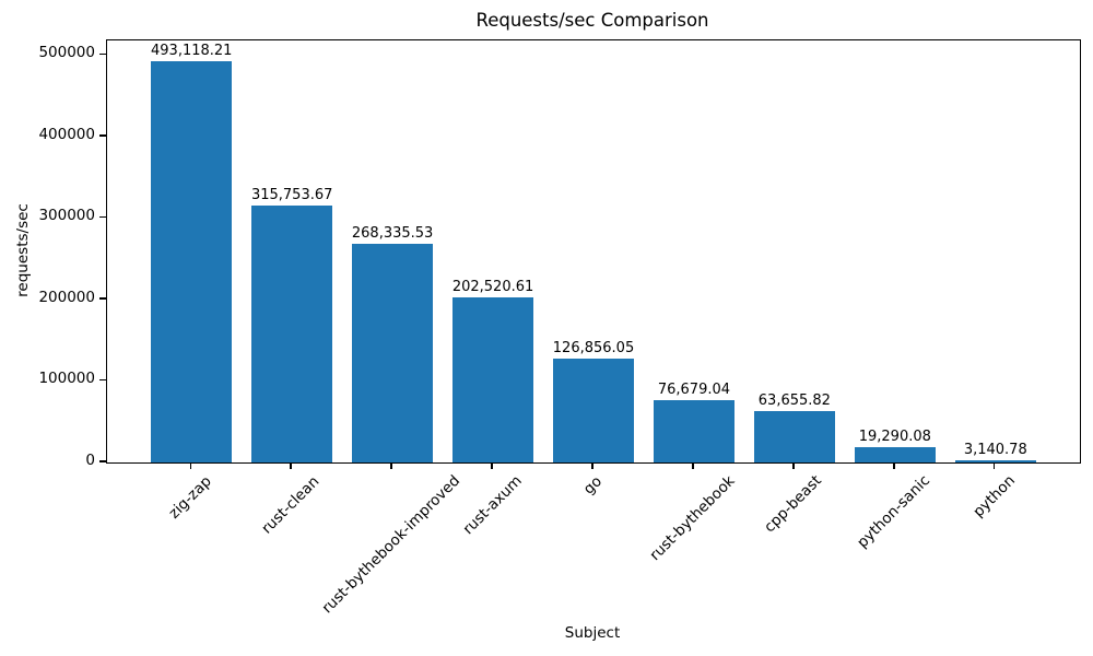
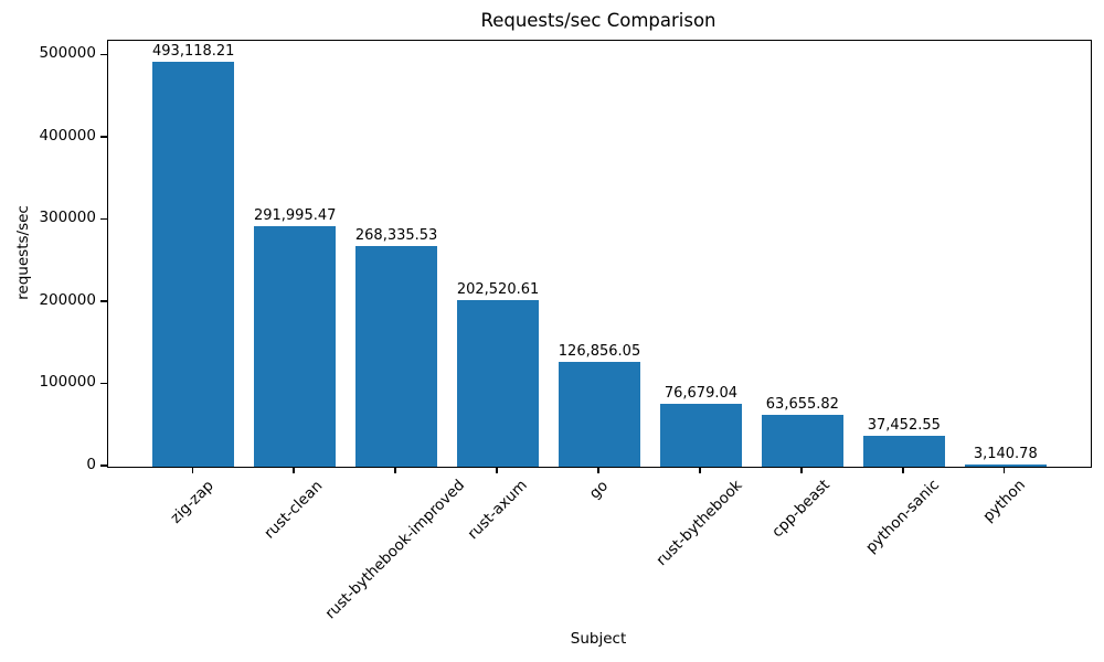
rust-clean: 315,753.67 -> 291,995.47
python-sanic: 19,290.08 -> 37,452.55
